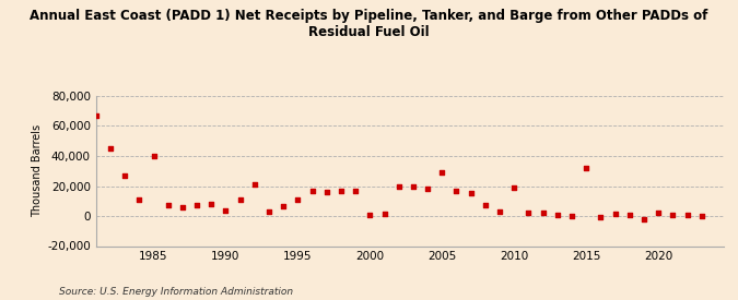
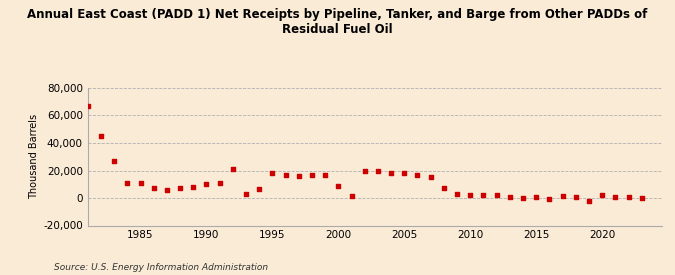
1985: 40,000 -> 11,000
1990: 4,000 -> 10,000
1995: 11,000 -> 18,000
2000: 1,000 -> 8,000
2005: 29,000 -> 18,000
2010: 19,000 -> 2,000
2015: 32,000 -> 0
